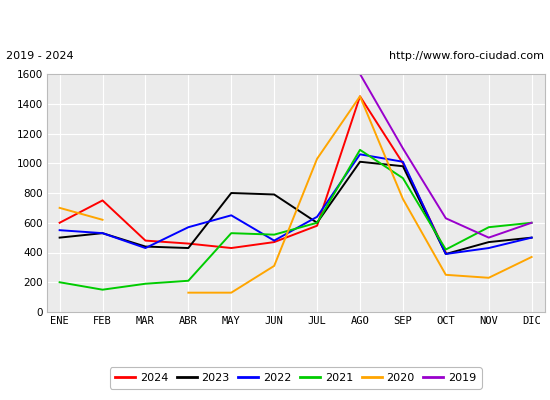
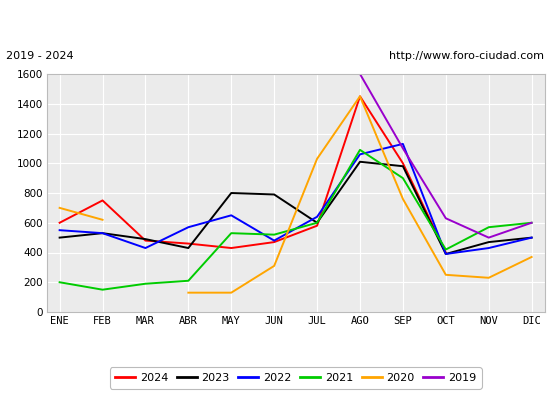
2023/MAR: 440 -> 490
2022/SEP: 1010 -> 1130
